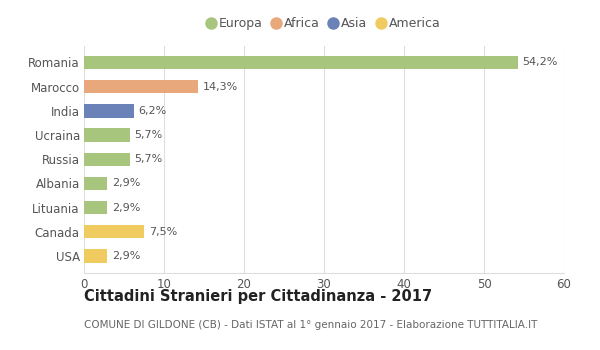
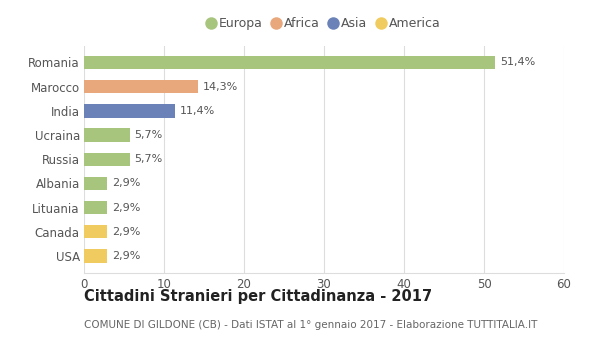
Romania: 54,2% -> 51,4%
India: 6,2% -> 11,4%
Canada: 7,5% -> 2,9%
